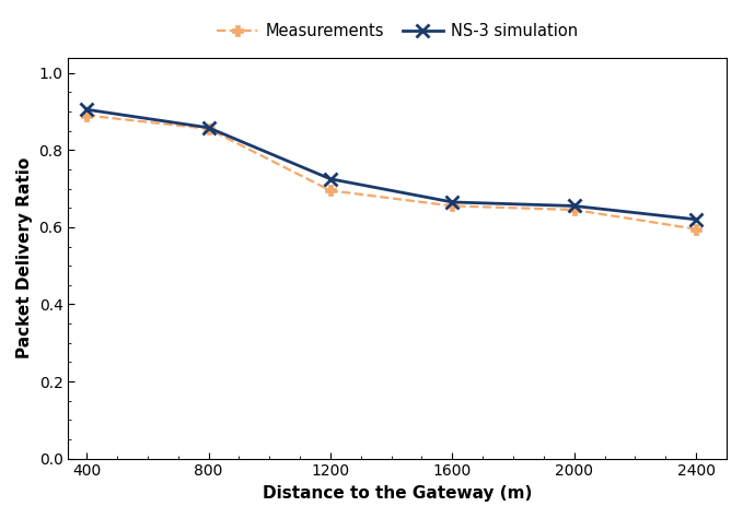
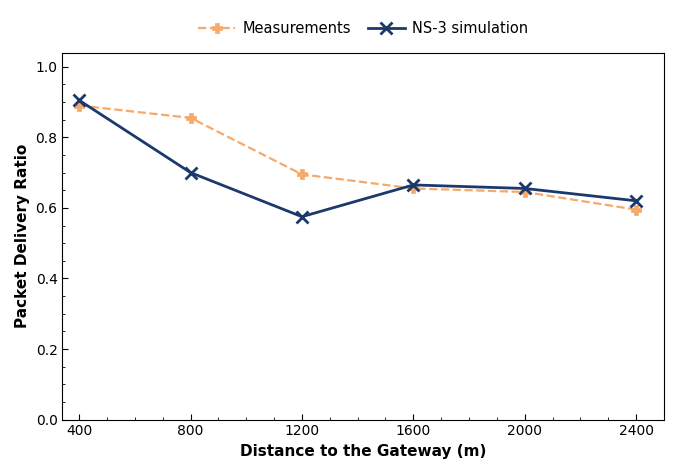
NS-3 simulation/800: 0.858 -> 0.700
NS-3 simulation/1200: 0.725 -> 0.575
